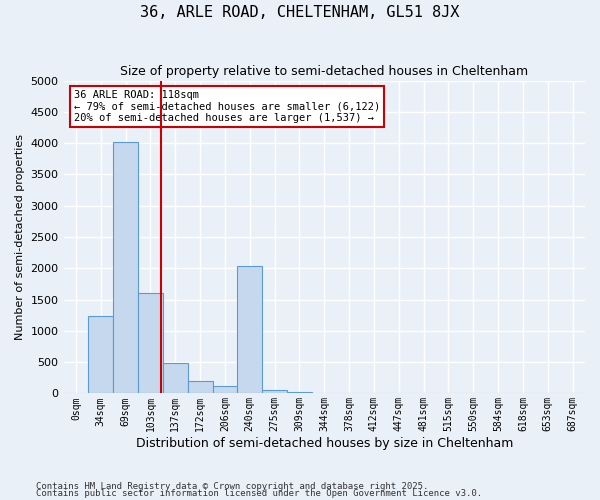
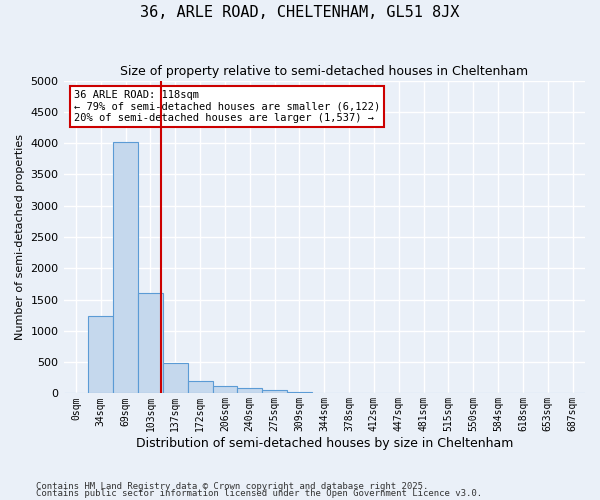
240sqm: 2040 -> 90
